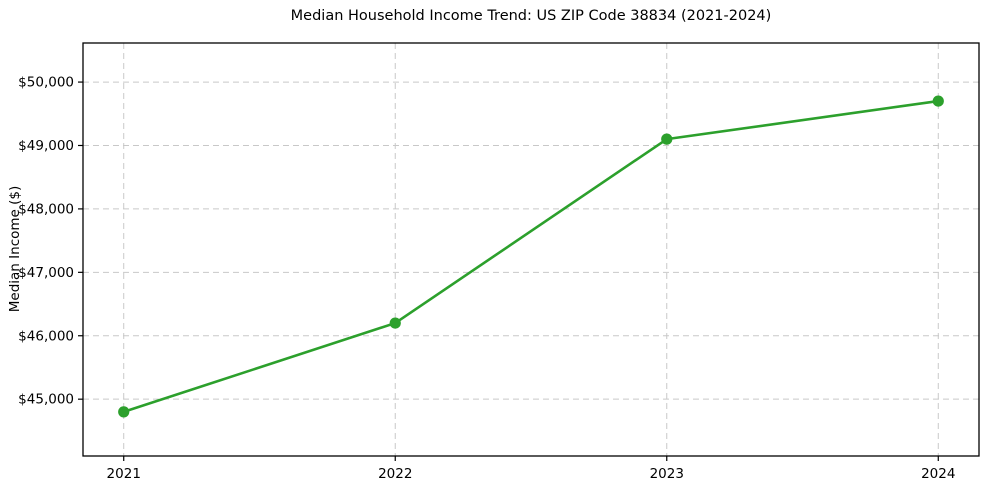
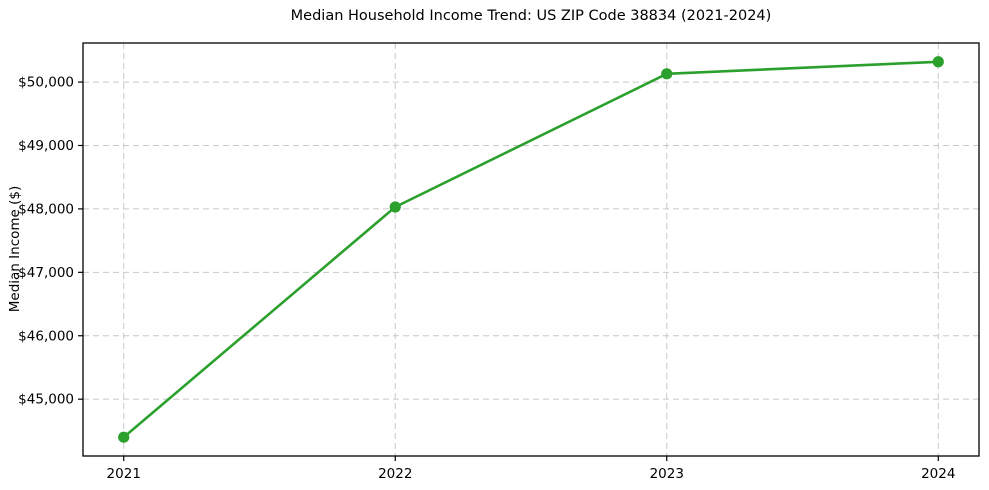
2021: $44800 -> $44400
2022: $46200 -> $48000
2023: $49100 -> $50100
2024: $49700 -> $50300
